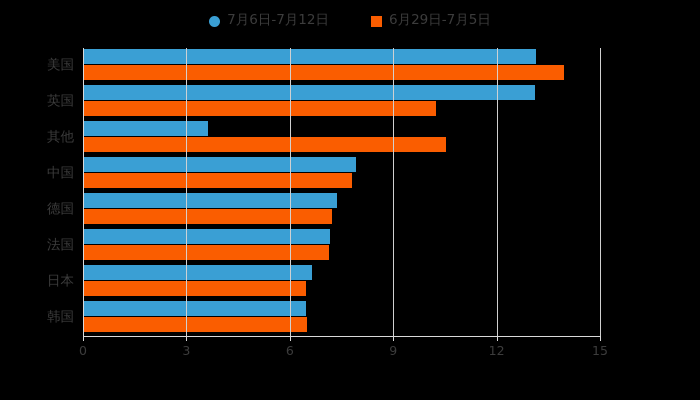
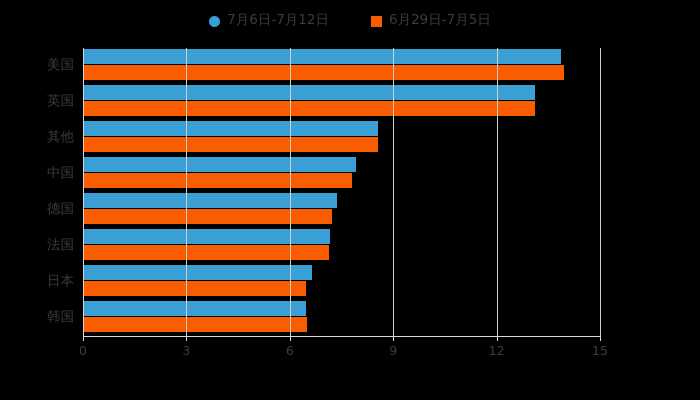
7月6日-7月12日/美国: 13.1 -> 13.8
6月29日-7月5日/英国: 10.2 -> 13.1
7月6日-7月12日/其他: 3.6 -> 8.5
6月29日-7月5日/其他: 10.5 -> 8.5
